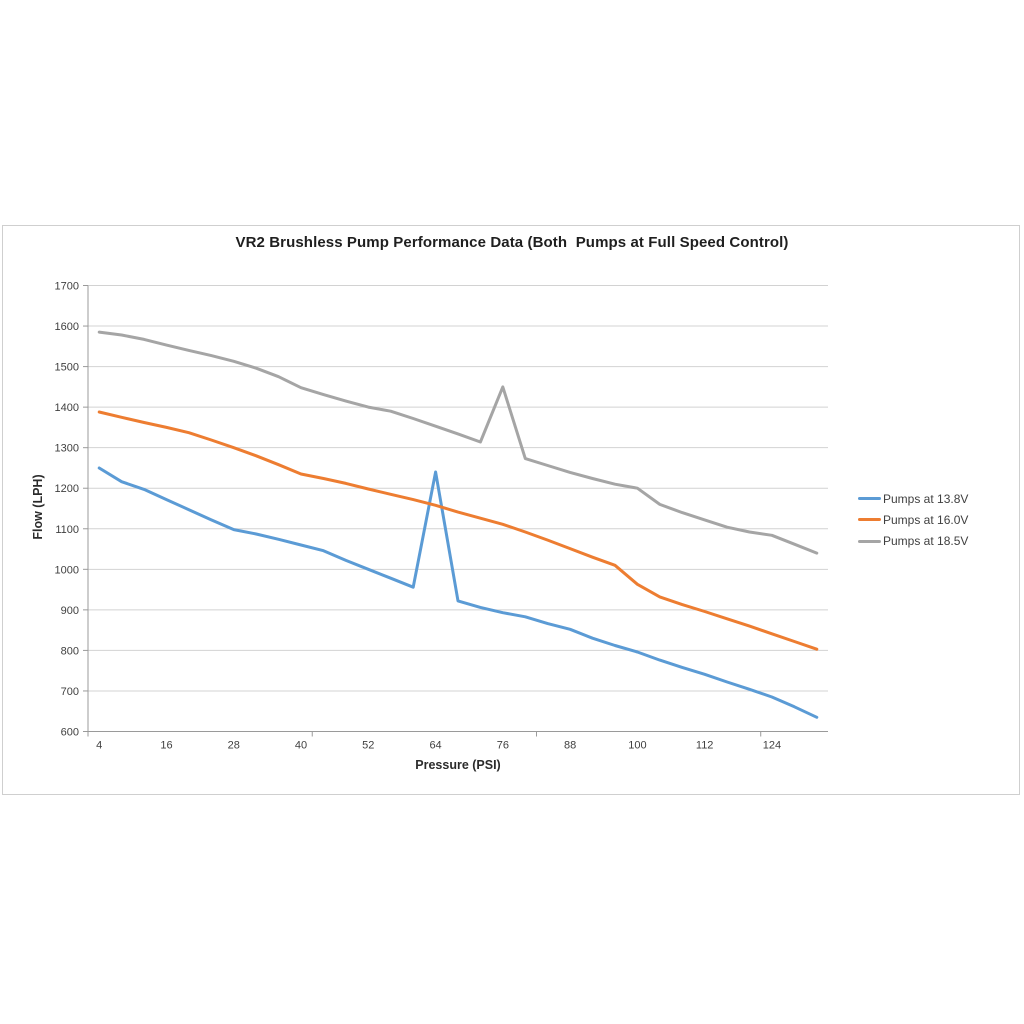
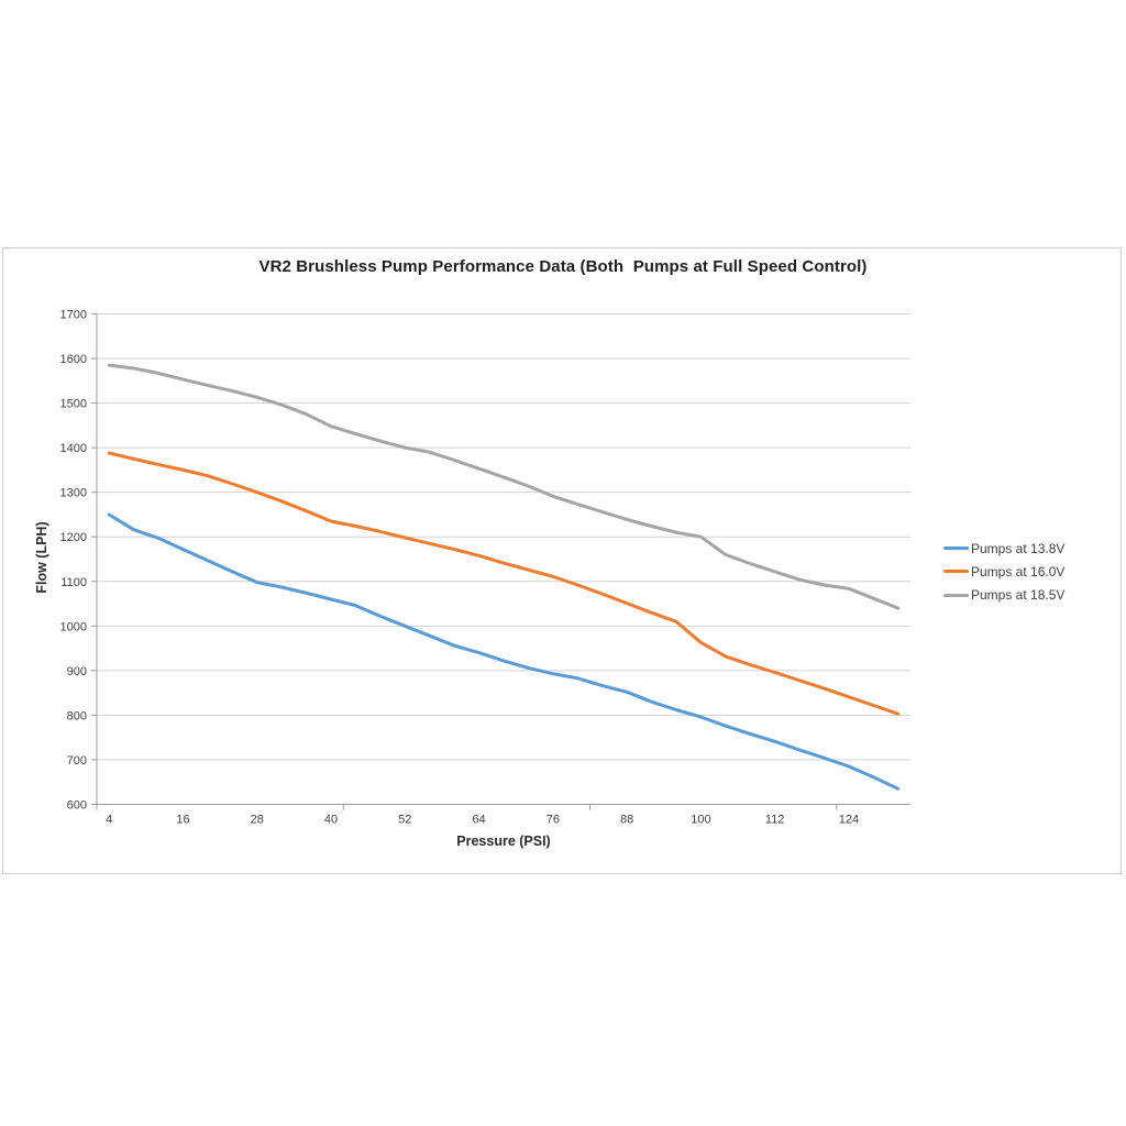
Pumps at 13.8V/64: 1240 -> 940
Pumps at 18.5V/76: 1450 -> 1290
